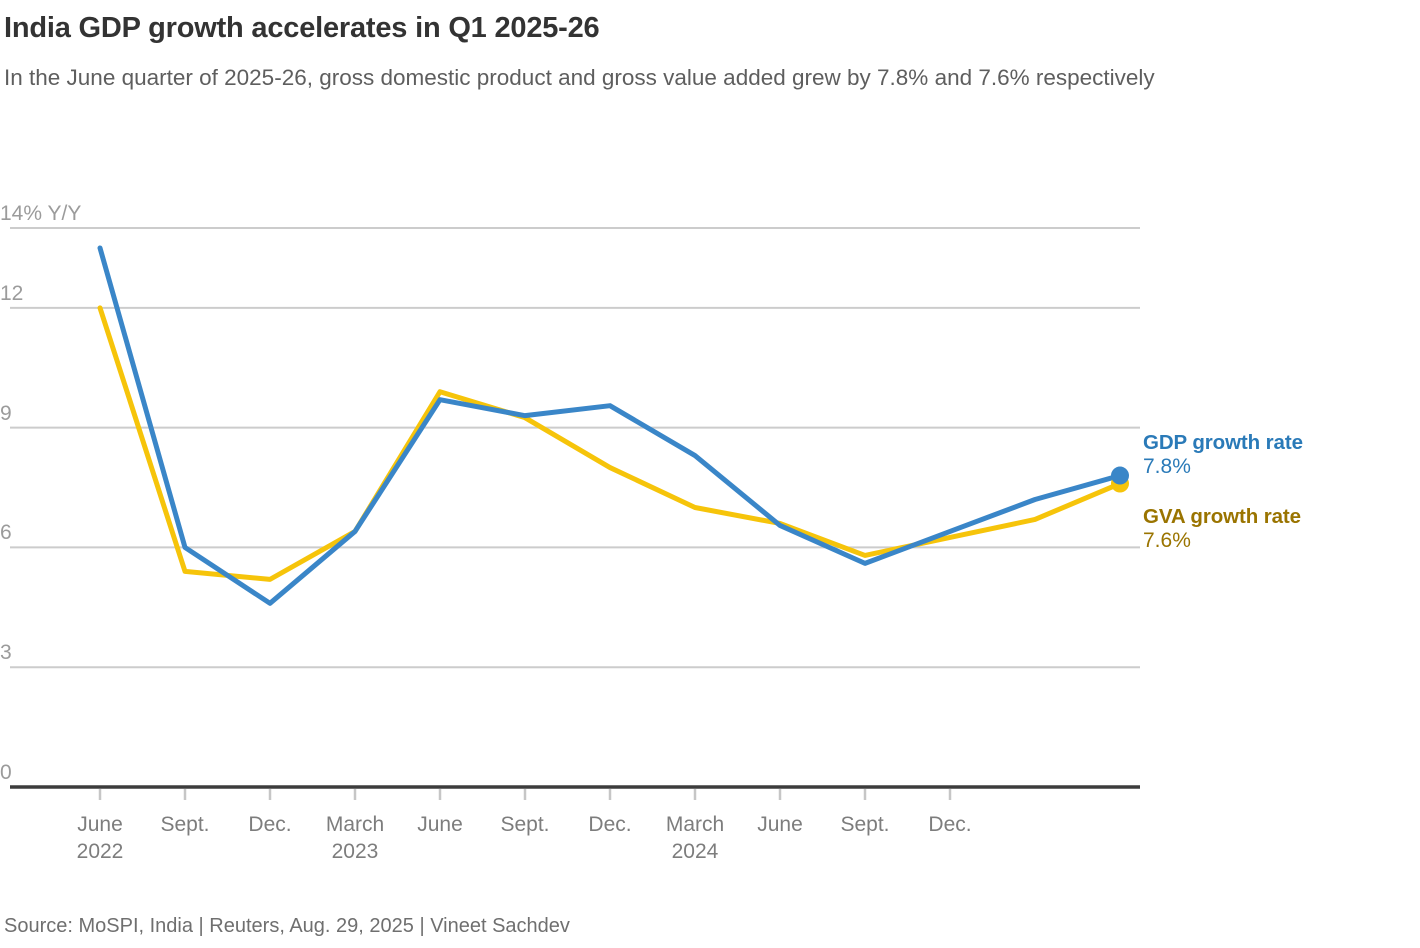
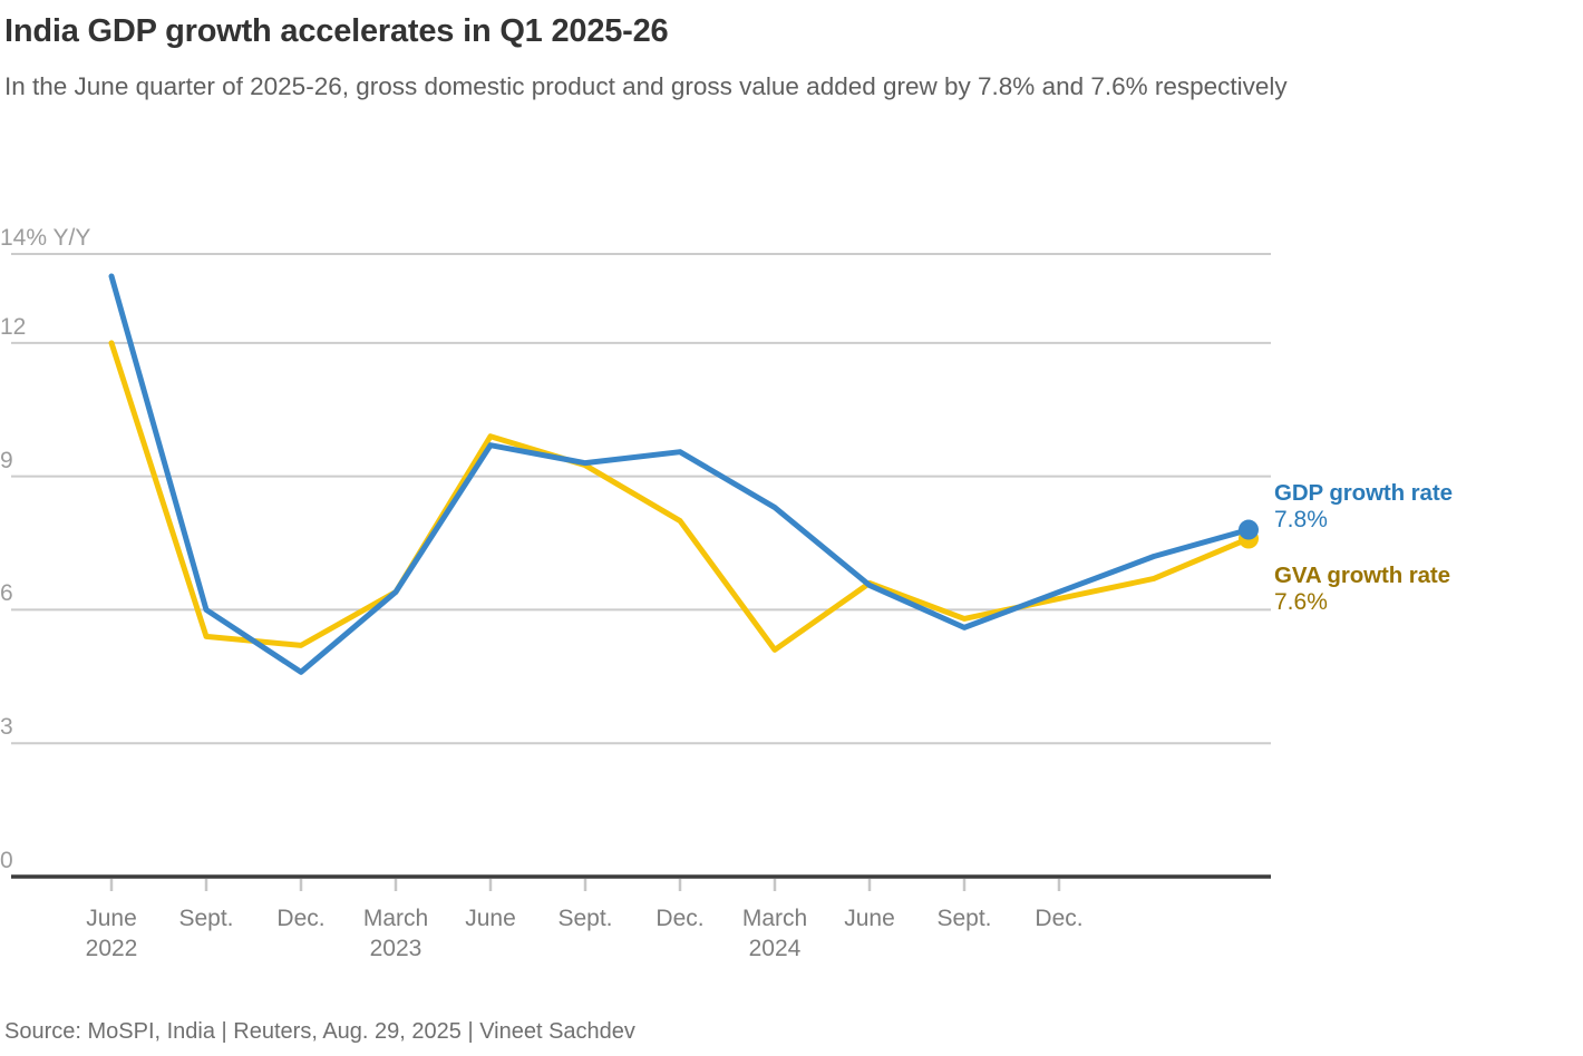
GVA growth rate/March 2024: 7.0 -> 5.1
